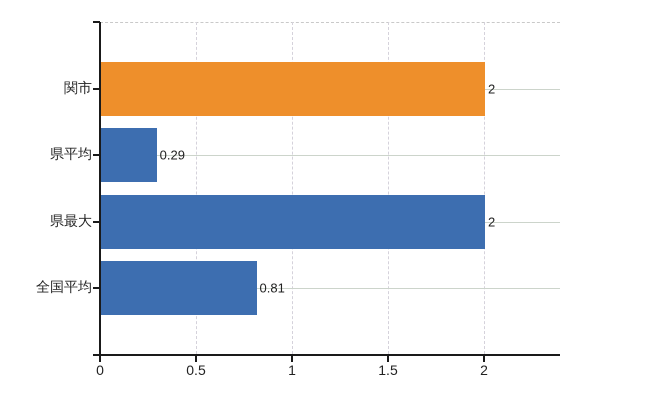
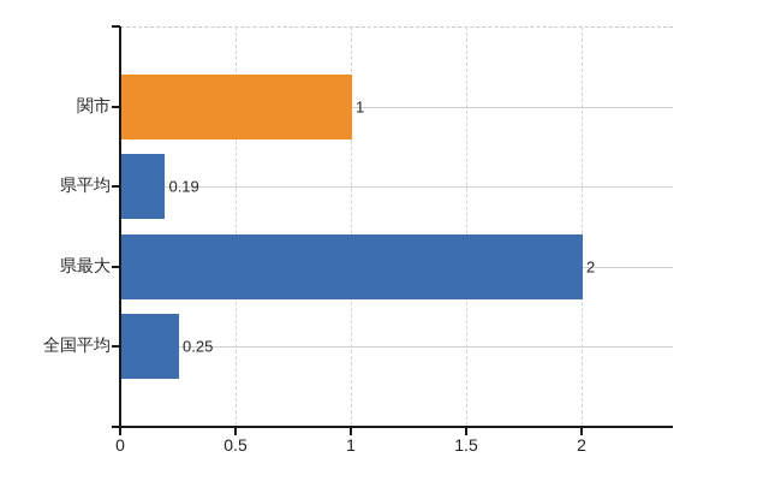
関市: 2 -> 1
県平均: 0.29 -> 0.19
全国平均: 0.81 -> 0.25
